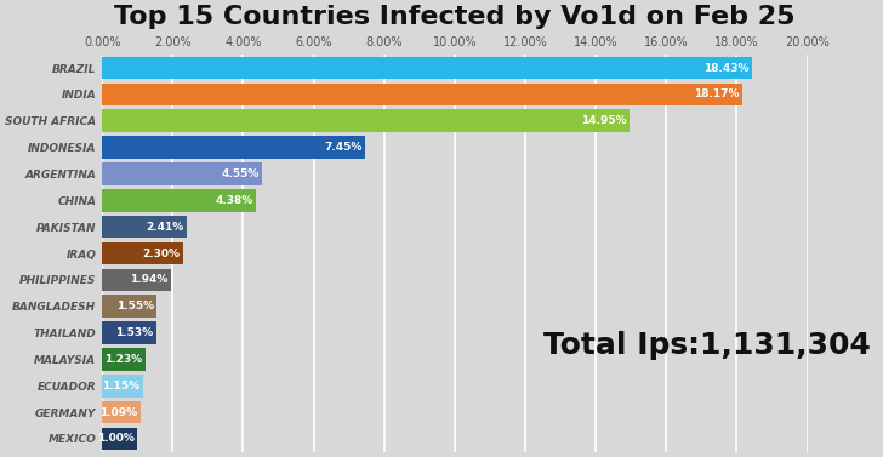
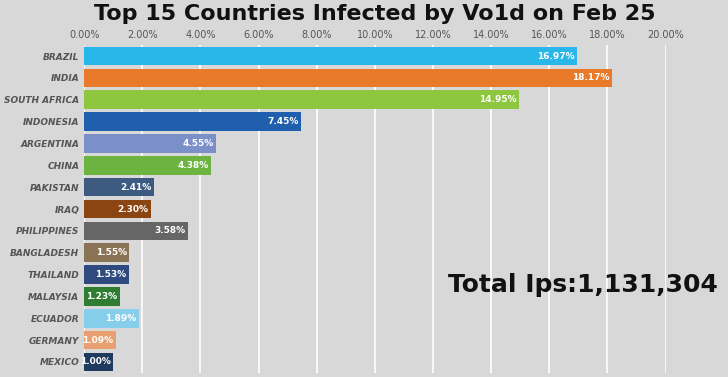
BRAZIL: 18.43% -> 16.97%
PHILIPPINES: 1.94% -> 3.58%
ECUADOR: 1.15% -> 1.89%
